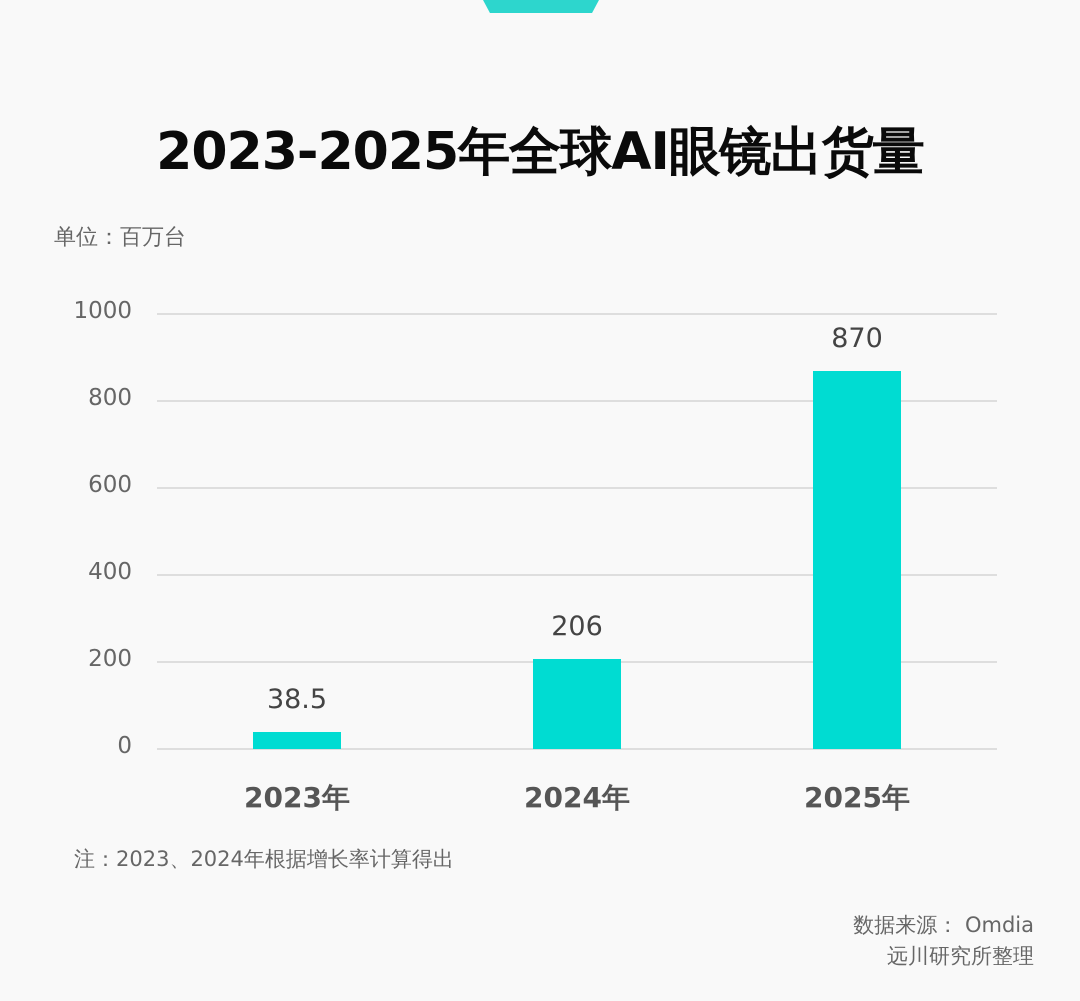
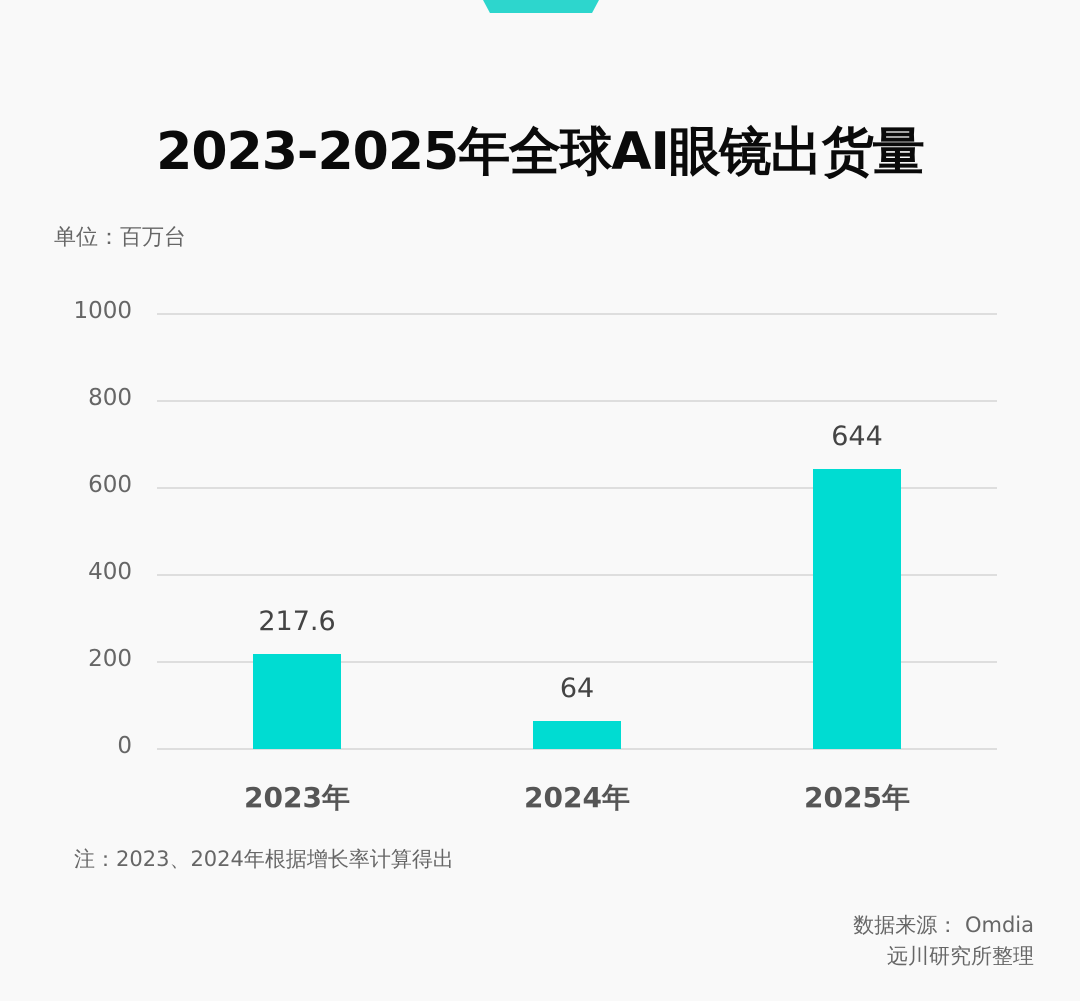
2023年: 38.5 -> 217.6
2024年: 206 -> 64
2025年: 870 -> 644
